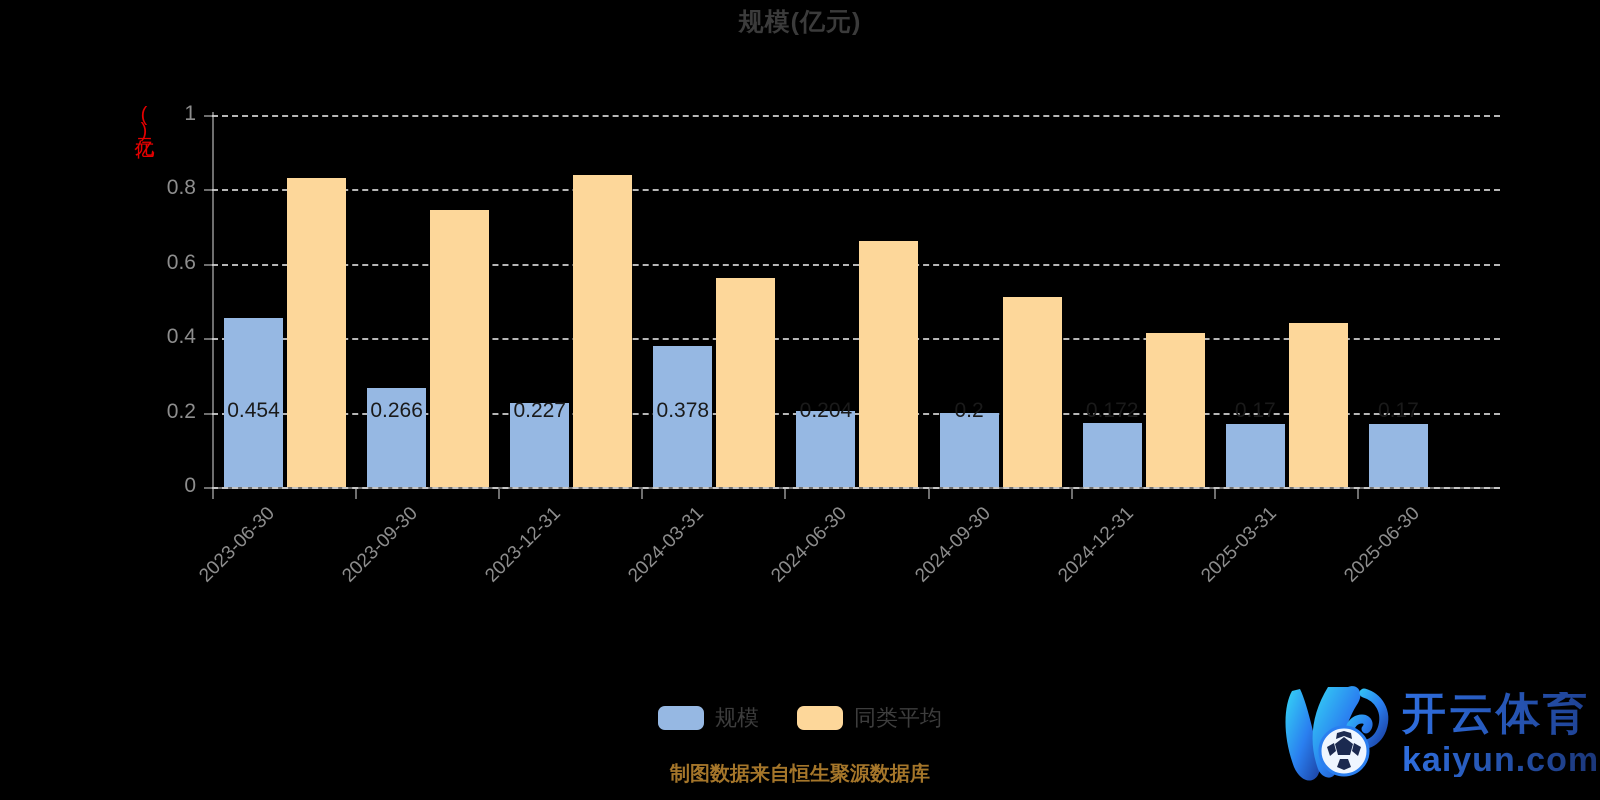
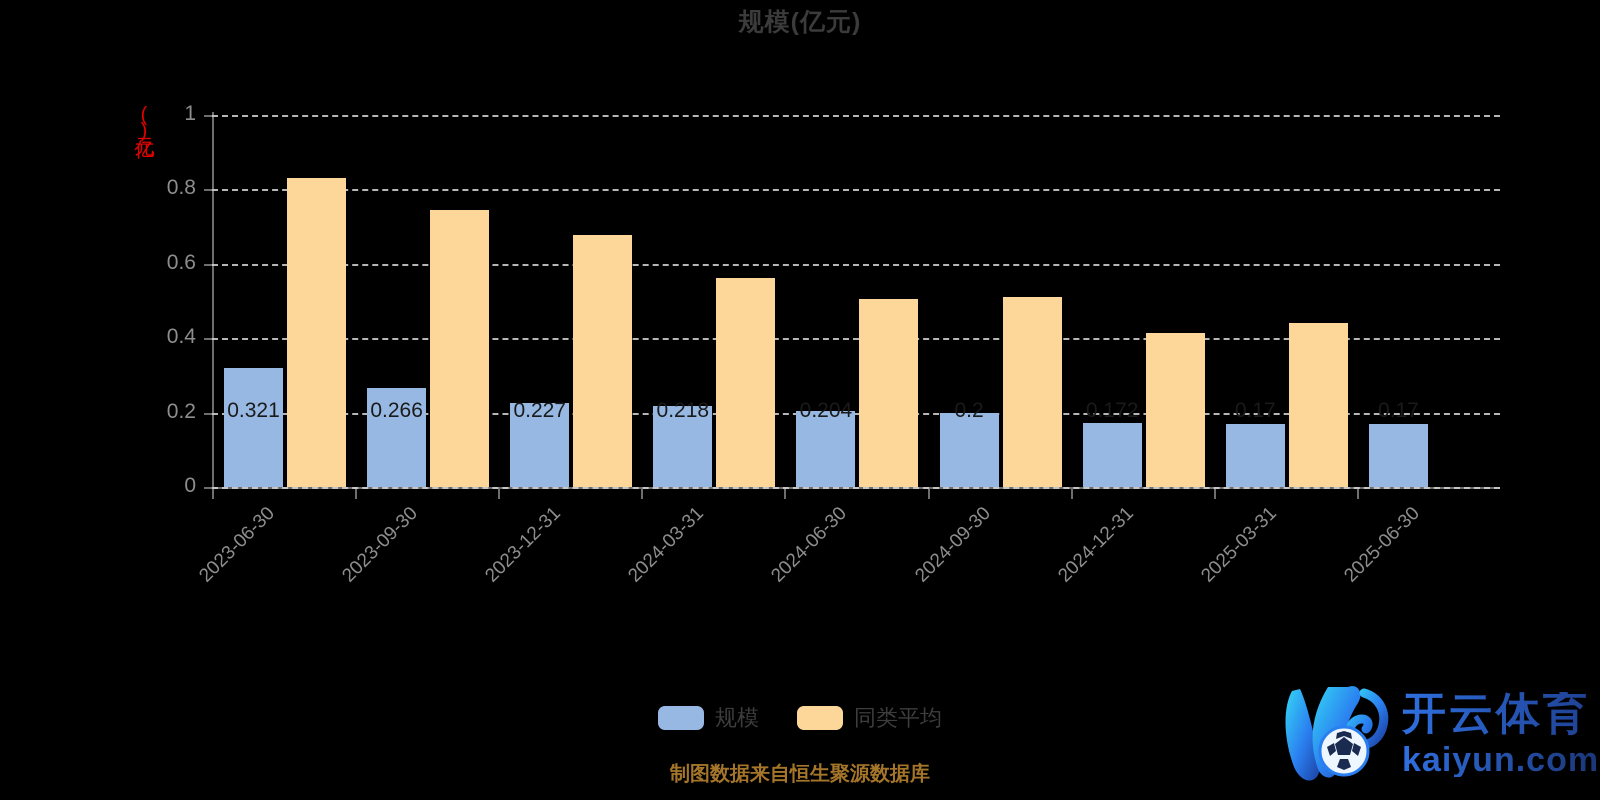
规模/2023-06-30: 0.454 -> 0.321
同类平均/2023-12-31: 0.84 -> 0.68
规模/2024-03-31: 0.378 -> 0.218
同类平均/2024-06-30: 0.66 -> 0.51
